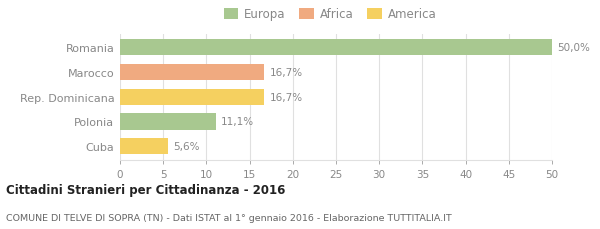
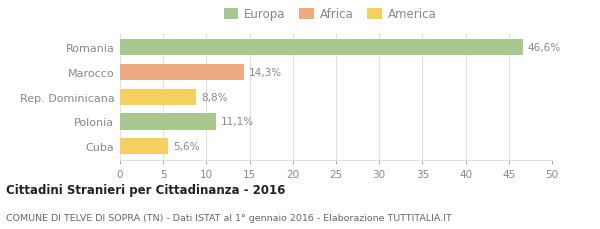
Romania: 50,0% -> 46,6%
Marocco: 16,7% -> 14,3%
Rep. Dominicana: 16,7% -> 8,8%
